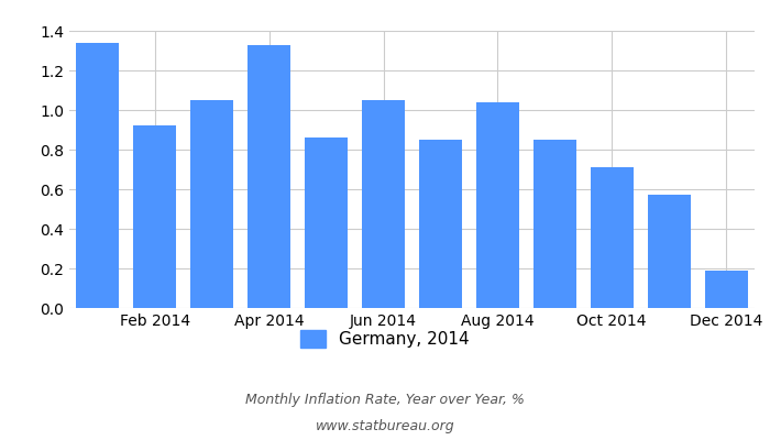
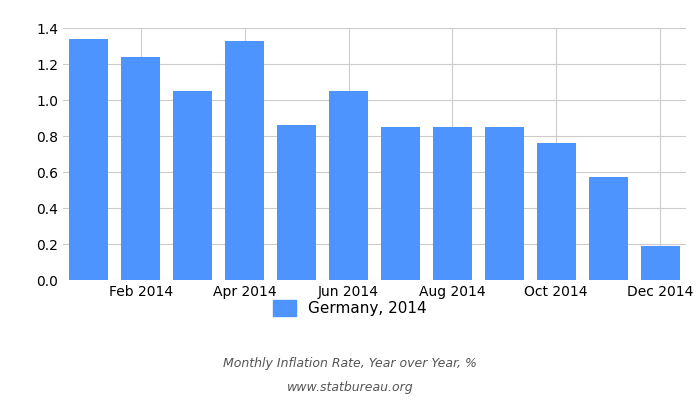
Feb 2014: 0.92 -> 1.24
Aug 2014: 1.04 -> 0.85
Oct 2014: 0.71 -> 0.76
